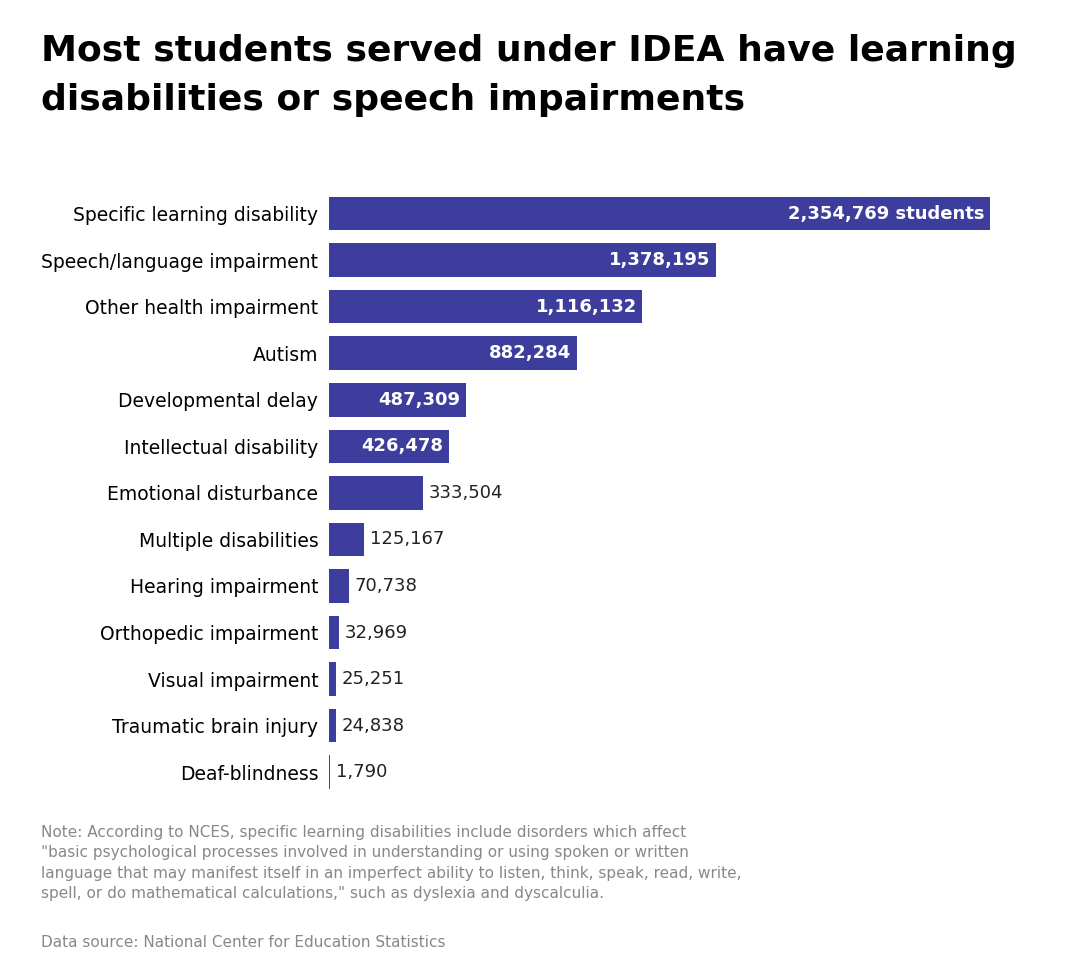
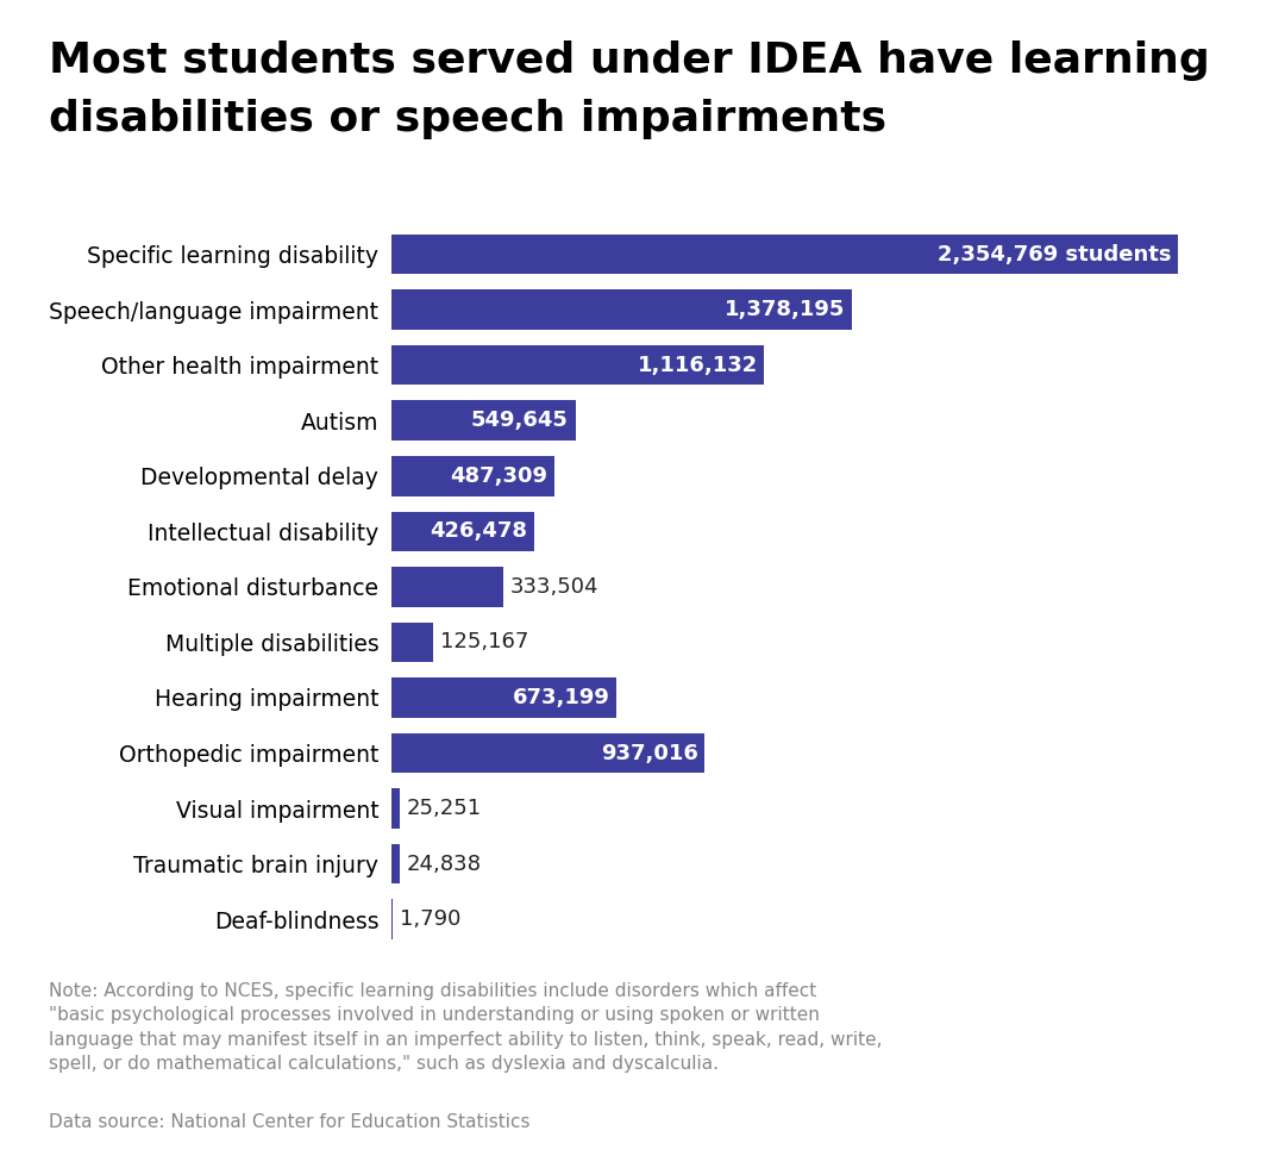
Autism: 882,284 -> 549,645
Hearing impairment: 70,738 -> 673,199
Orthopedic impairment: 32,969 -> 937,016
